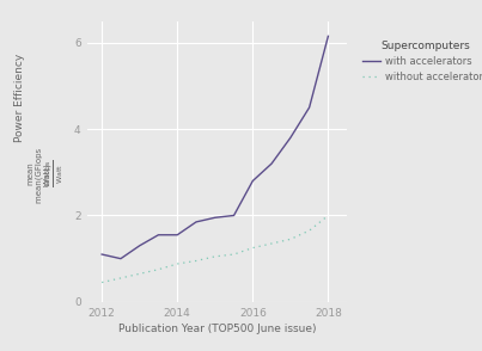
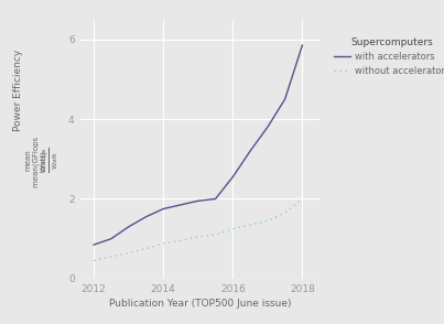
with accelerators/2012: 1.10 -> 0.85
with accelerators/2014: 1.55 -> 1.75
with accelerators/2016: 2.80 -> 2.55
with accelerators/2018: 6.15 -> 5.85
